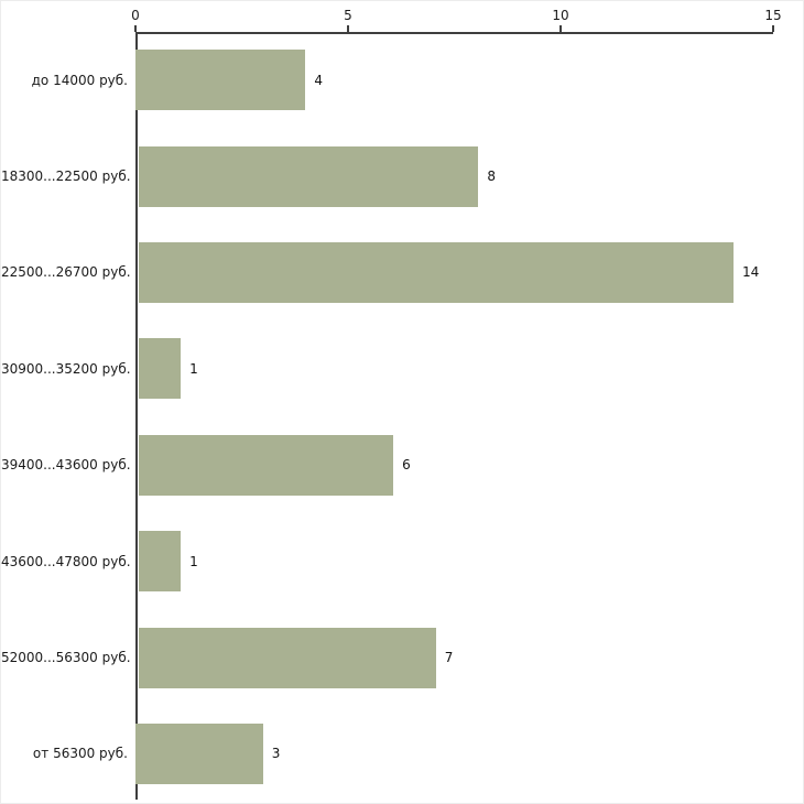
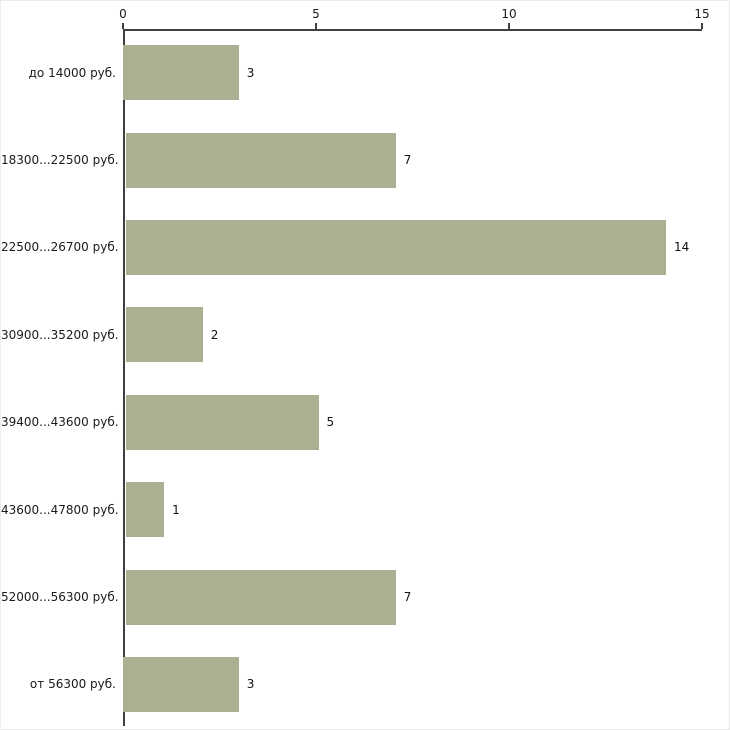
до 14000 руб.: 4 -> 3
18300...22500 руб.: 8 -> 7
30900...35200 руб.: 1 -> 2
39400...43600 руб.: 6 -> 5
